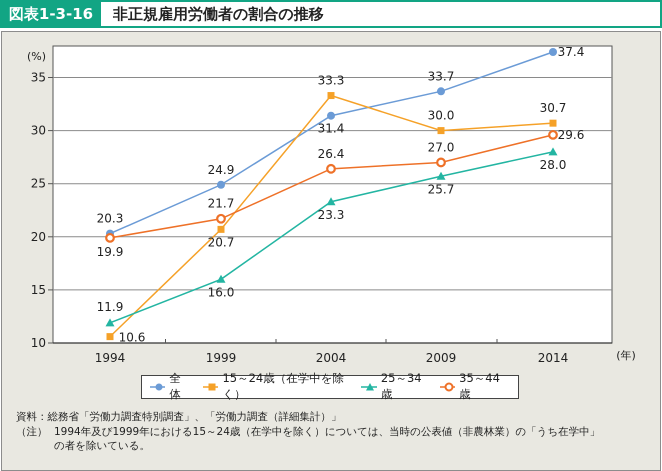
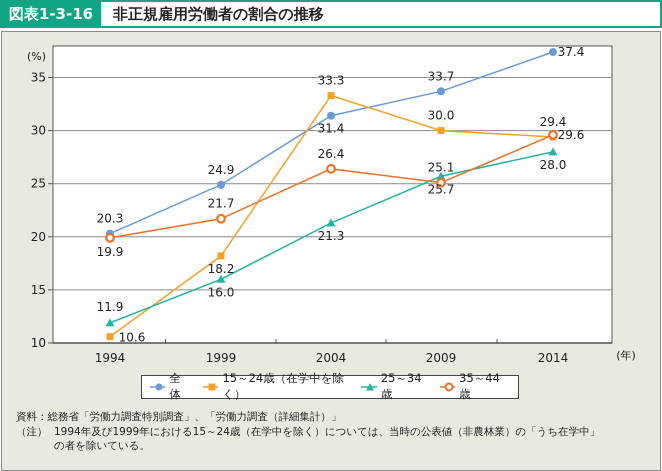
15～24歳（在学中を除く）/1999: 20.7 -> 18.2
25～34歳/2004: 23.3 -> 21.3
35～44歳/2009: 27.0 -> 25.1
15～24歳（在学中を除く）/2014: 30.7 -> 29.4
